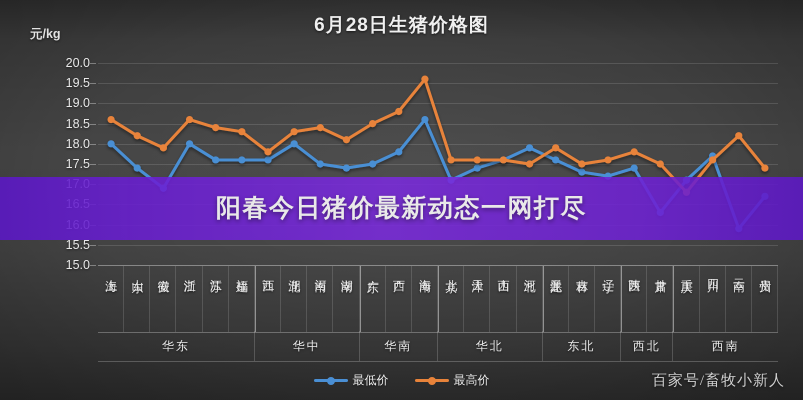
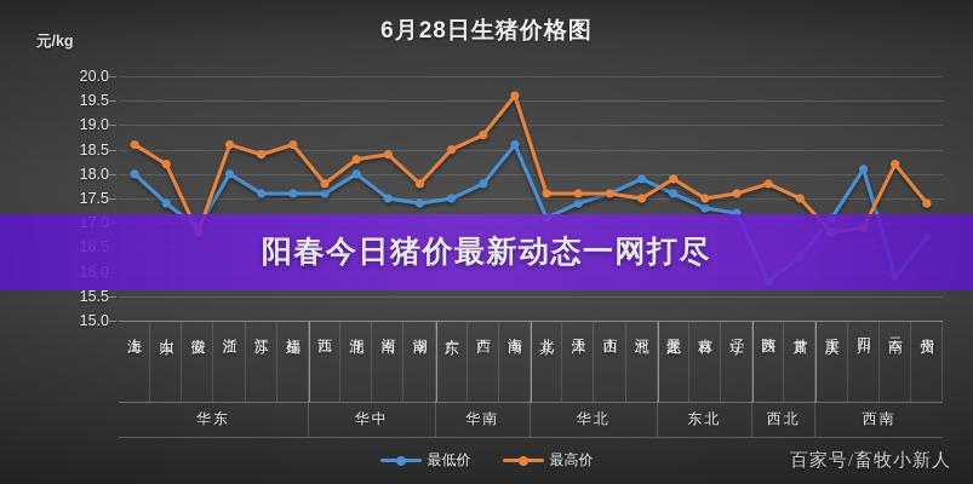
最高价/安徽: 17.9 -> 16.8
最高价/福建: 18.3 -> 18.6
最高价/湖南: 18.1 -> 17.8
最低价/陕西: 17.4 -> 15.8
最低价/四川: 17.7 -> 18.1
最高价/四川: 17.6 -> 16.9
